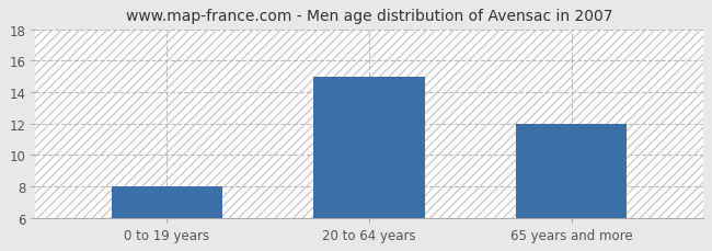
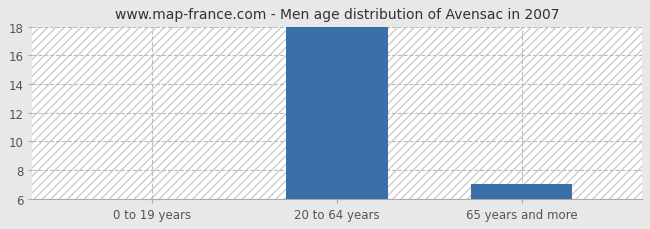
0 to 19 years: 8 -> 6
20 to 64 years: 15 -> 18
65 years and more: 12 -> 7
